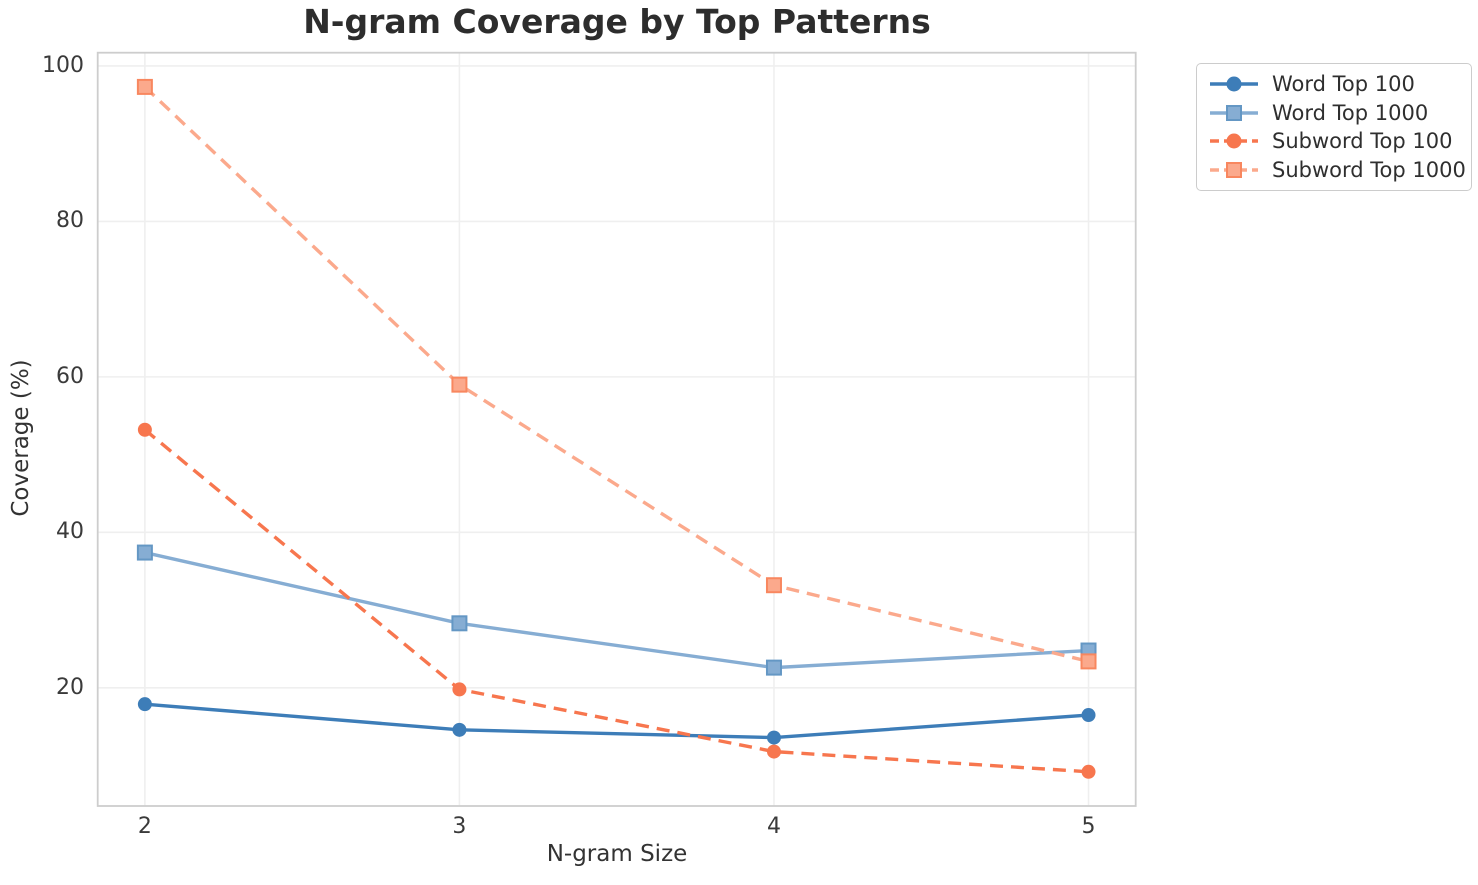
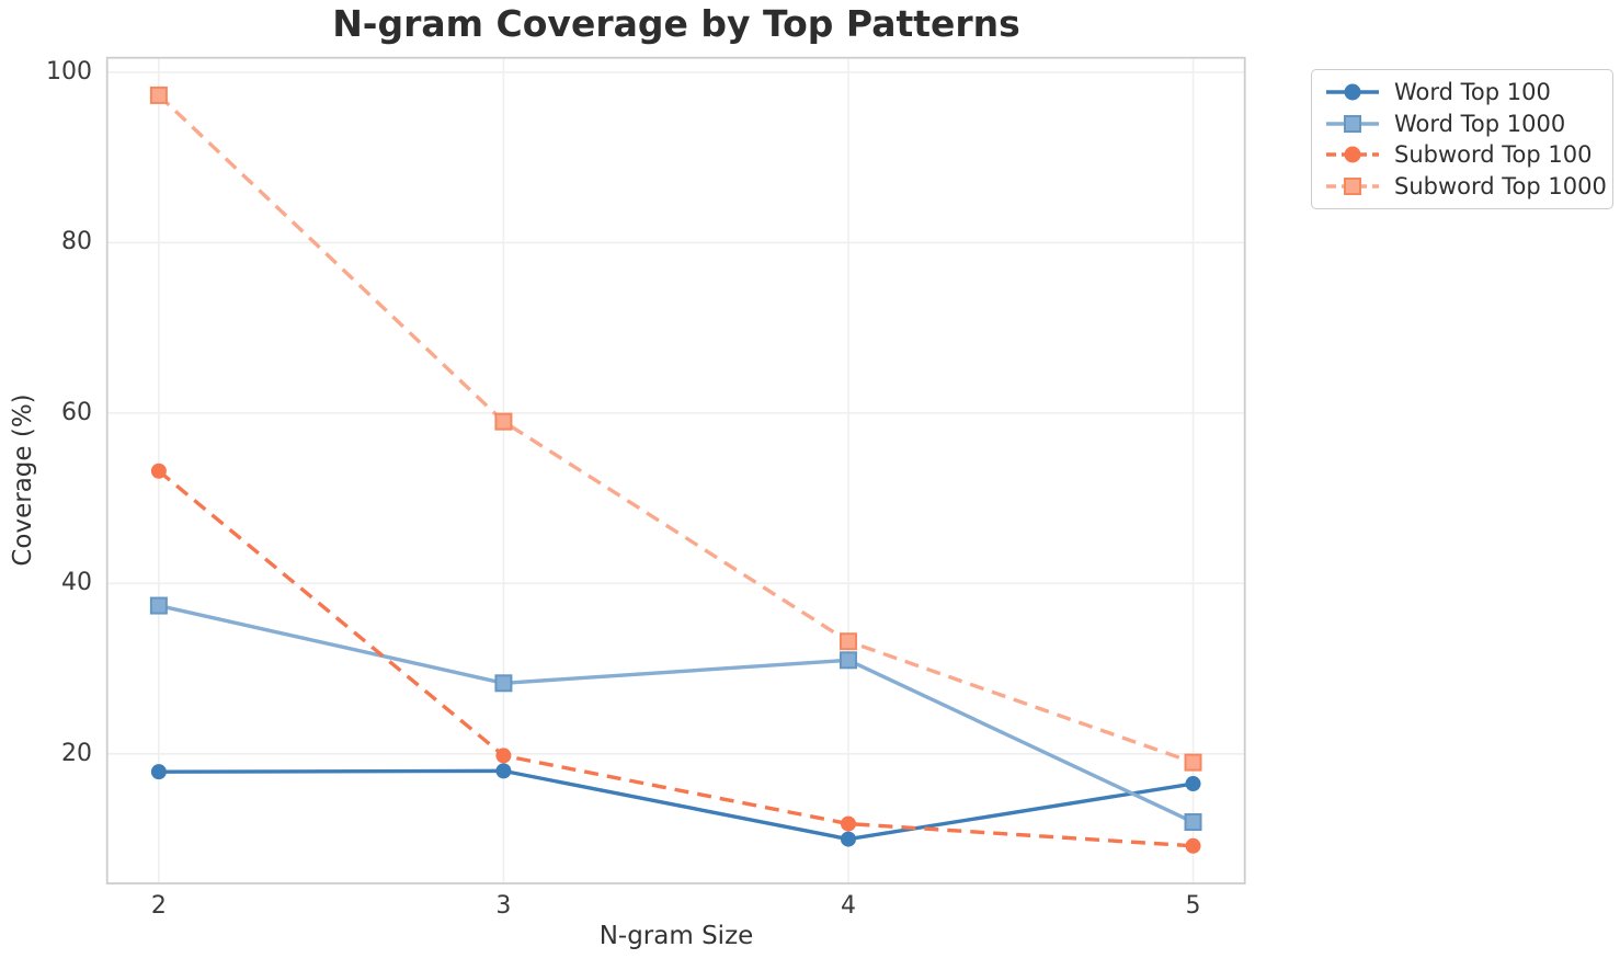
Word Top 100/3: 15 -> 18
Word Top 100/4: 14 -> 10
Word Top 1000/4: 23 -> 31
Word Top 1000/5: 25 -> 12
Subword Top 1000/5: 23 -> 19
